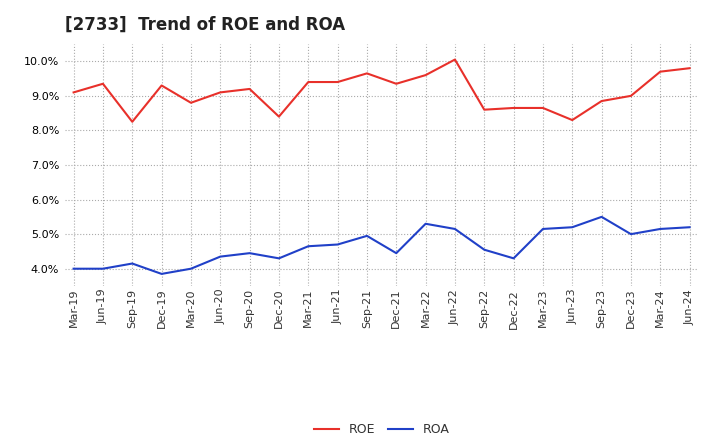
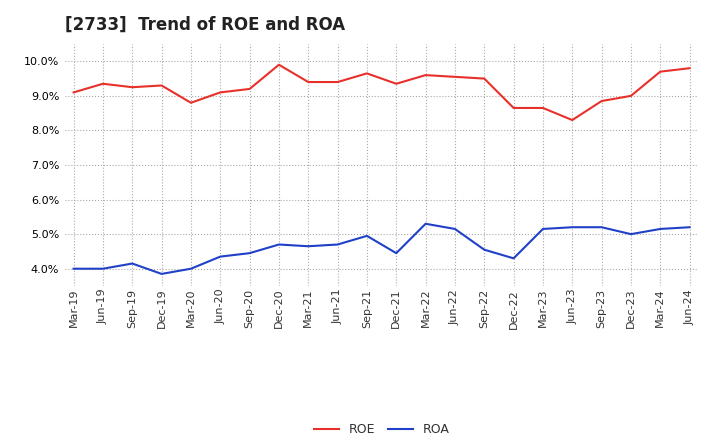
ROE/Sep-19: 8.25% -> 9.25%
ROE/Dec-20: 8.40% -> 9.90%
ROA/Dec-20: 4.30% -> 4.70%
ROE/Jun-22: 10.05% -> 9.55%
ROE/Sep-22: 8.60% -> 9.50%
ROA/Sep-23: 5.50% -> 5.20%
